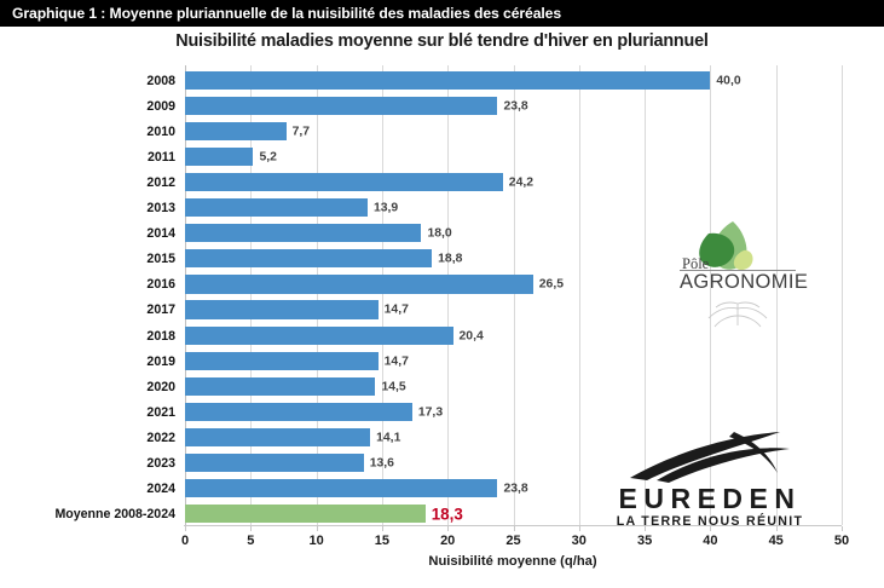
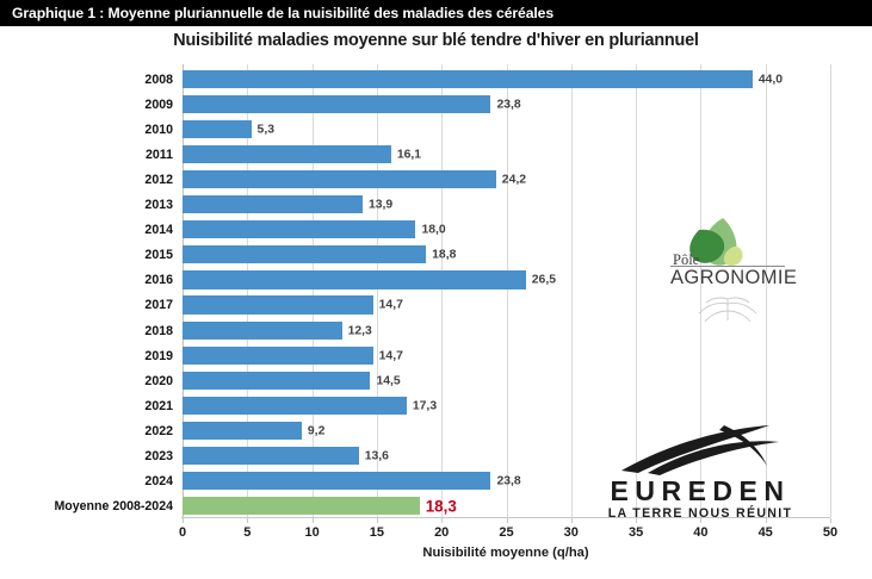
2008: 40,0 -> 44,0
2010: 7,7 -> 5,3
2011: 5,2 -> 16,1
2018: 20,4 -> 12,3
2022: 14,1 -> 9,2
